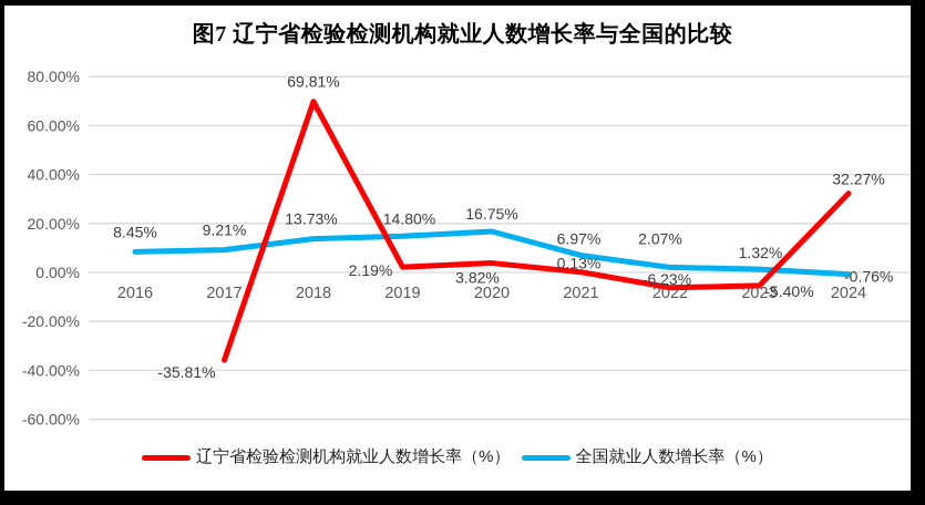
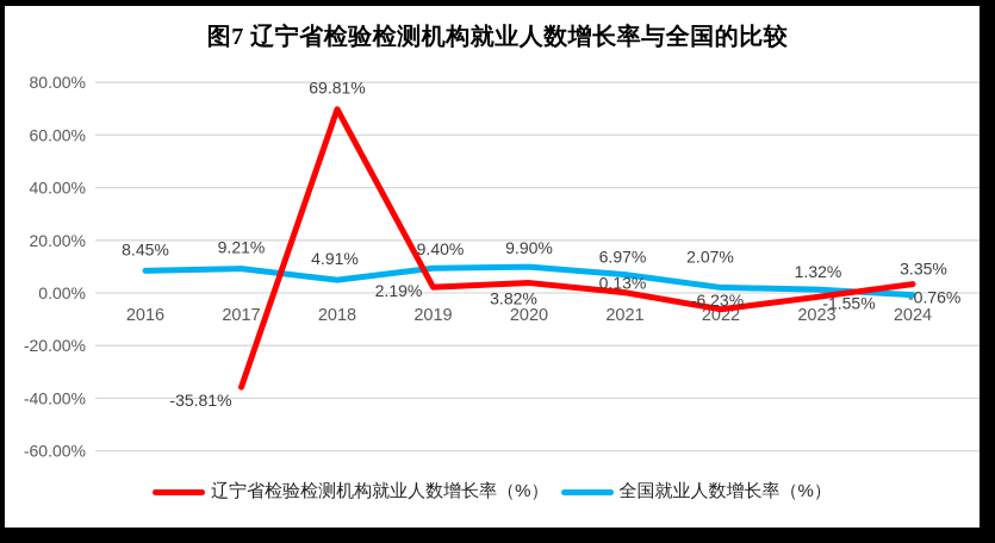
全国就业人数增长率（%）/2018: 13.73% -> 4.91%
全国就业人数增长率（%）/2019: 14.80% -> 9.40%
全国就业人数增长率（%）/2020: 16.75% -> 9.90%
辽宁省检验检测机构就业人数增长率（%）/2023: -5.40% -> -1.55%
辽宁省检验检测机构就业人数增长率（%）/2024: 32.27% -> 3.35%
